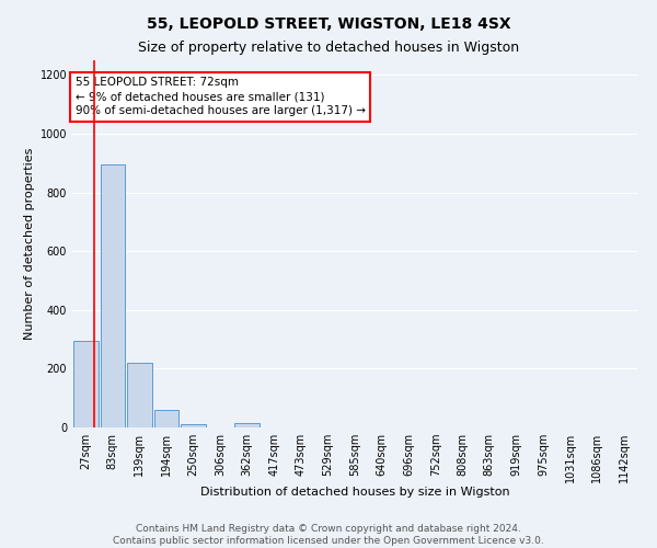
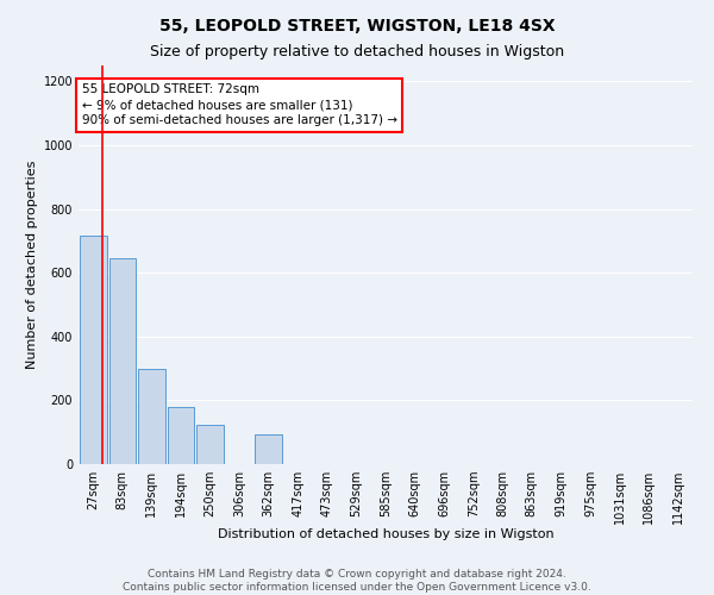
27sqm: 295 -> 715
83sqm: 895 -> 645
139sqm: 220 -> 300
194sqm: 58 -> 180
250sqm: 12 -> 125
362sqm: 15 -> 95
